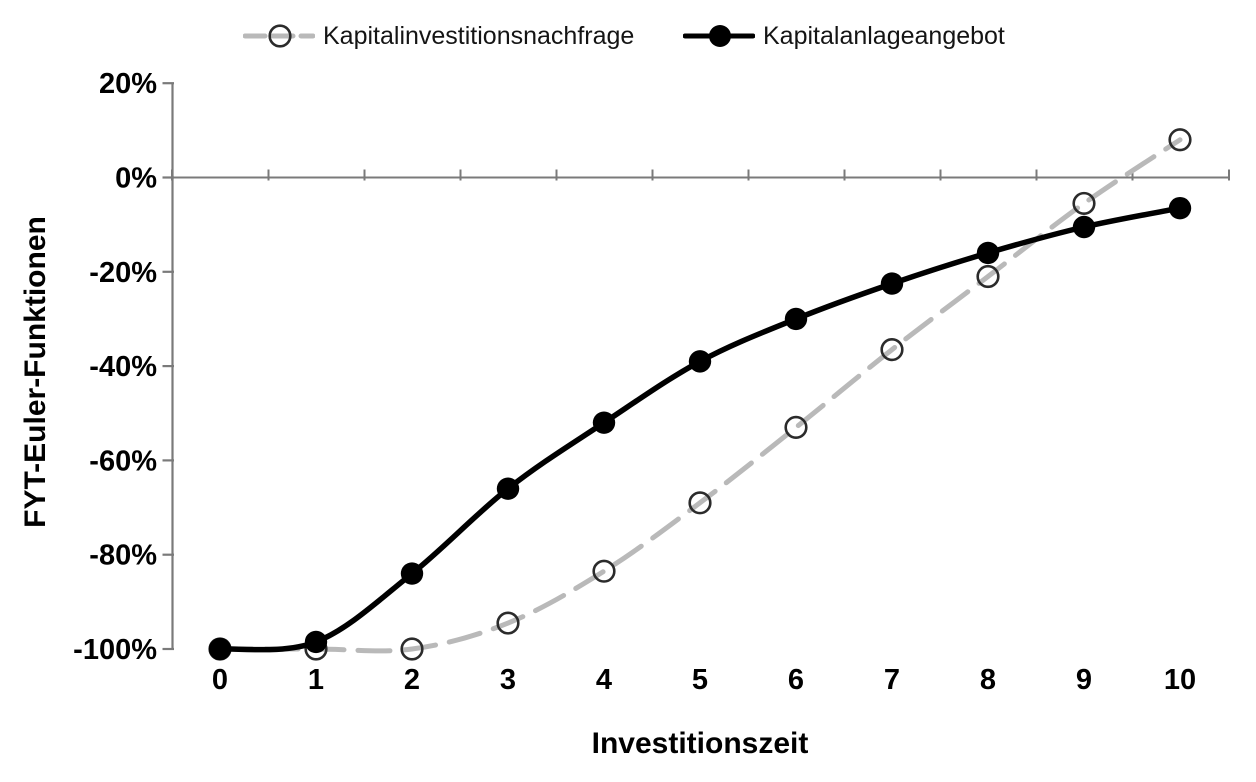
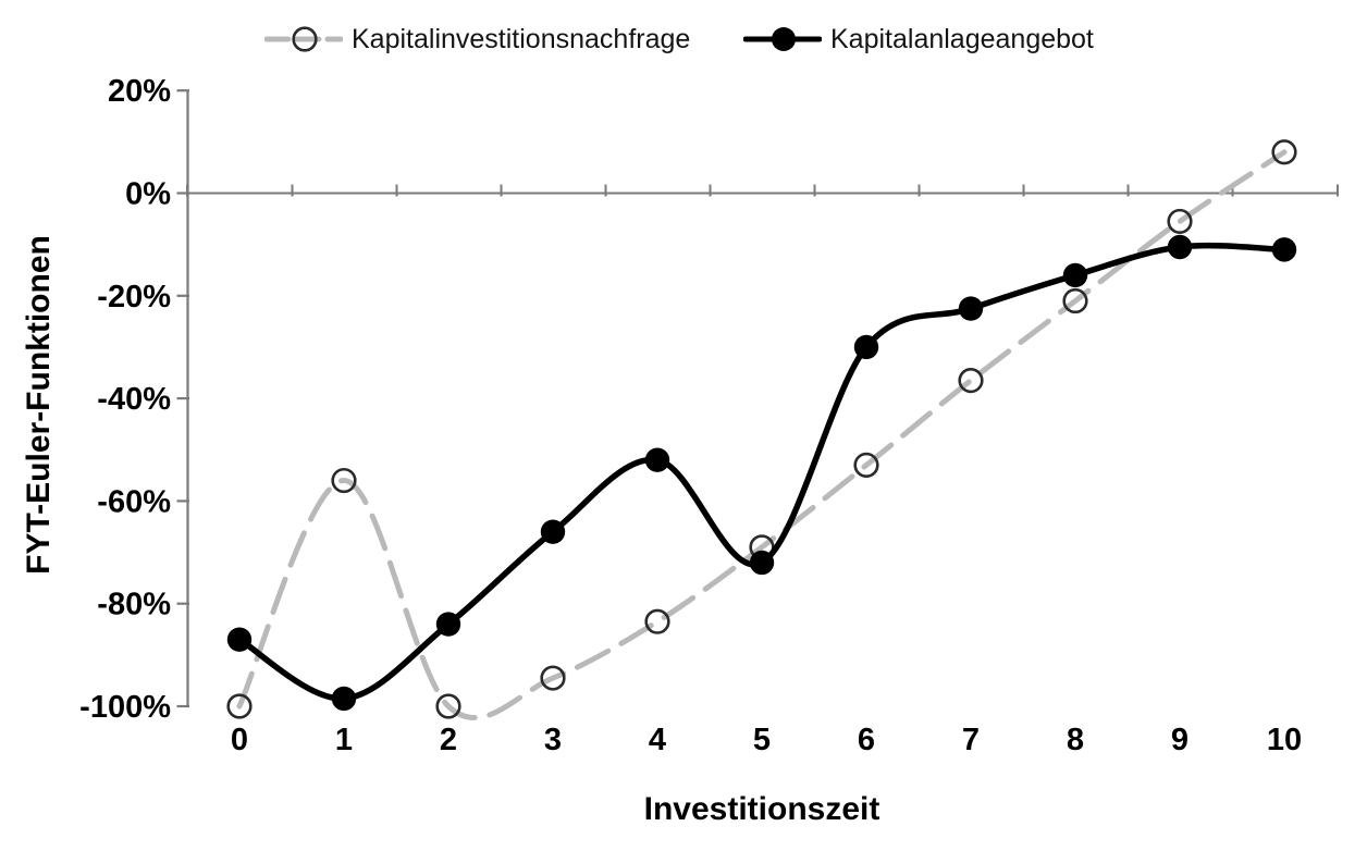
Kapitalanlageangebot/0: -100% -> -87%
Kapitalinvestitionsnachfrage/1: -100% -> -56%
Kapitalanlageangebot/5: -39% -> -72%
Kapitalanlageangebot/10: -6% -> -11%
